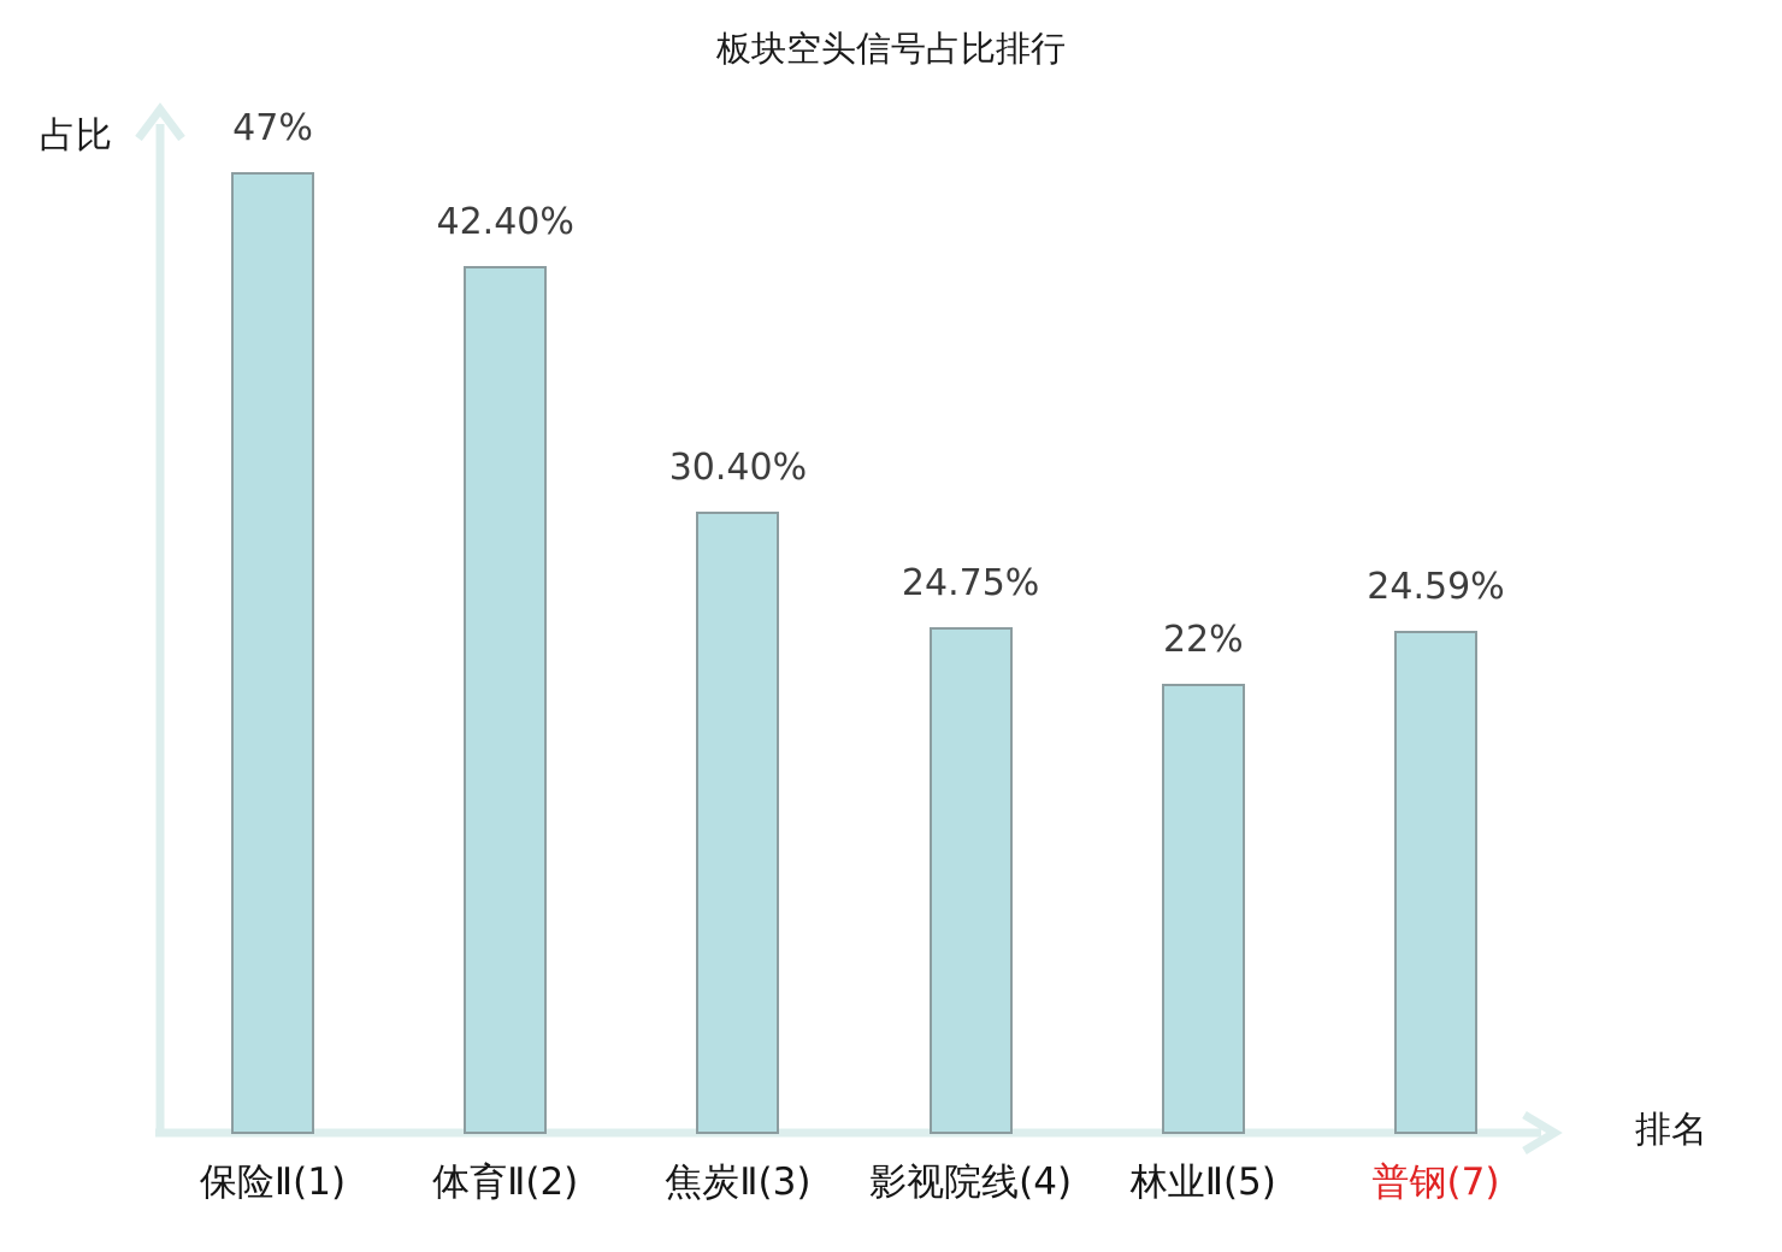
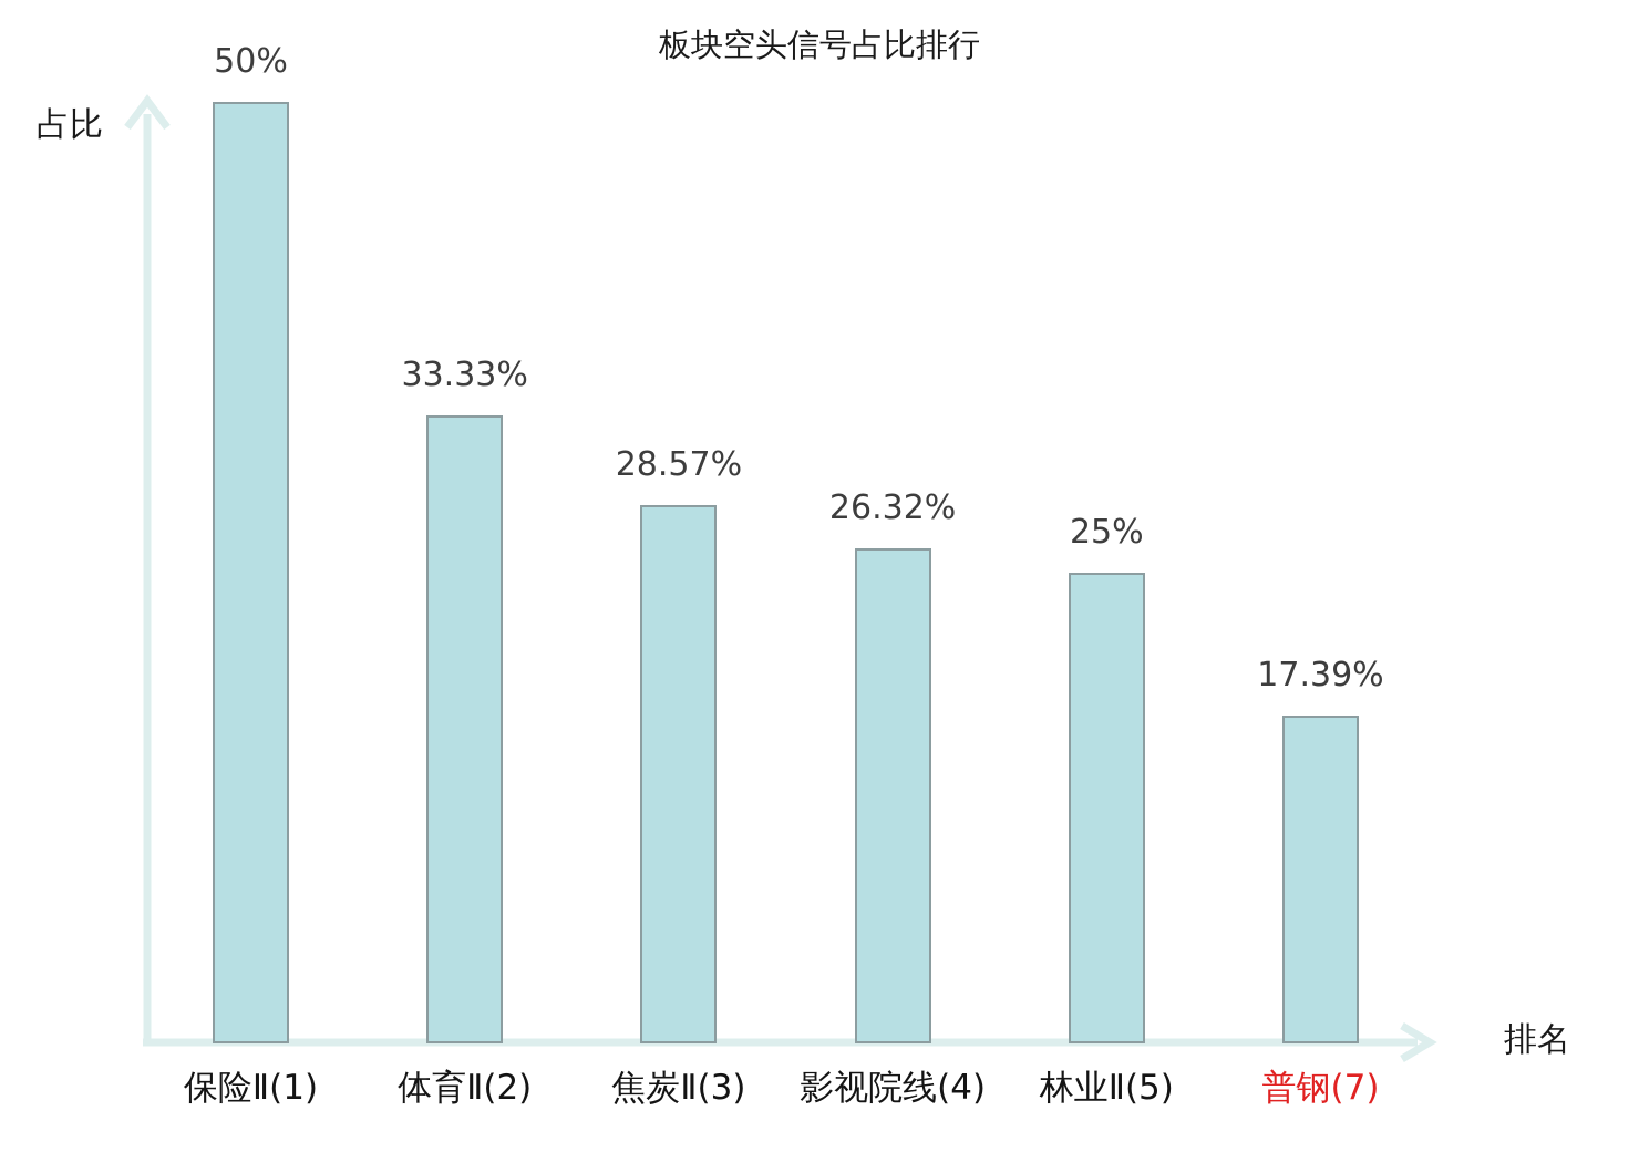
保险Ⅱ(1): 47% -> 50%
体育Ⅱ(2): 42.40% -> 33.33%
焦炭Ⅱ(3): 30.40% -> 28.57%
影视院线(4): 24.75% -> 26.32%
林业Ⅱ(5): 22% -> 25%
普钢(7): 24.59% -> 17.39%
